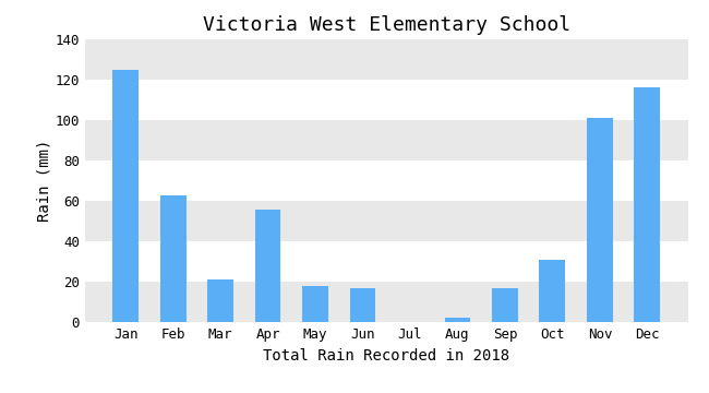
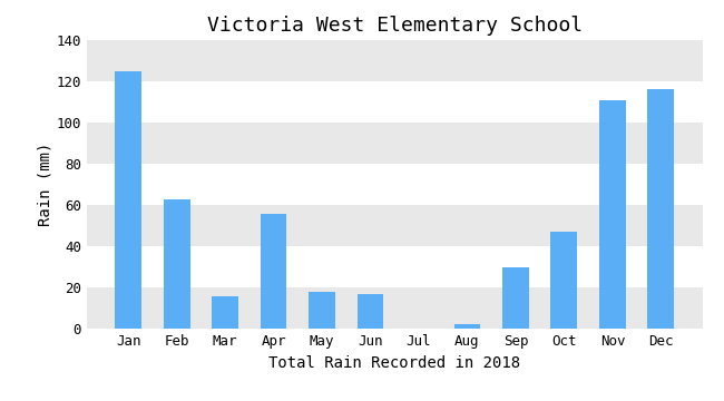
Mar: 21 -> 16
Sep: 17 -> 30
Oct: 31 -> 47
Nov: 101 -> 111
